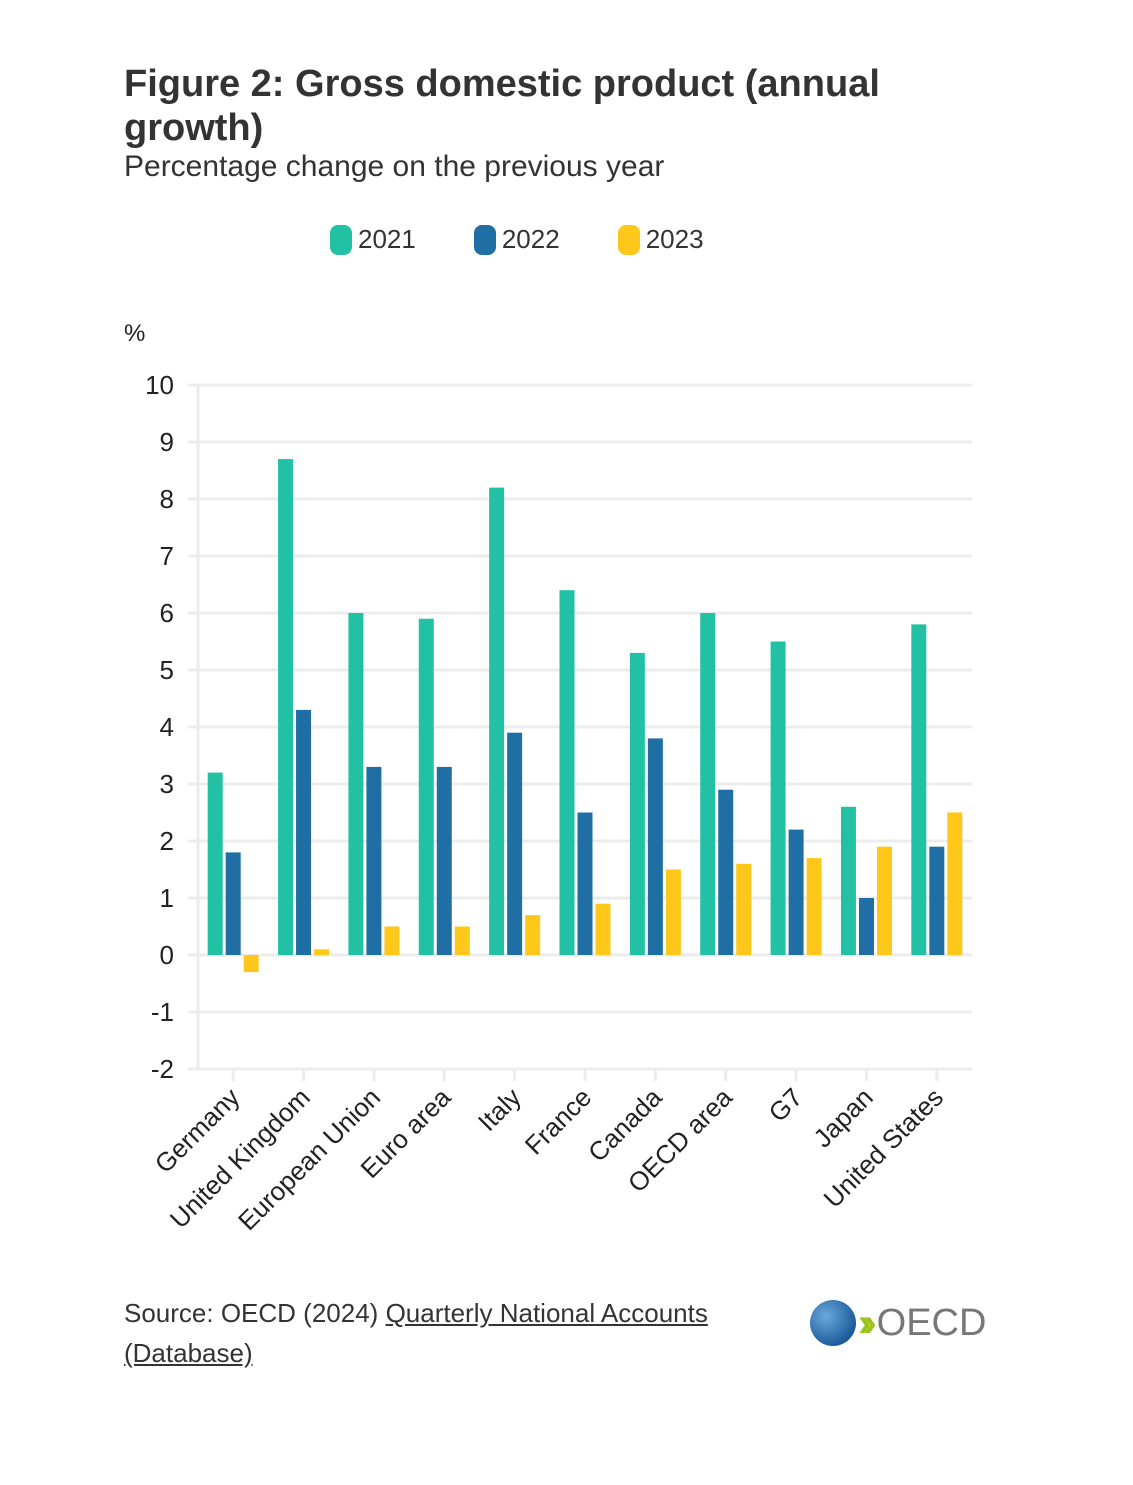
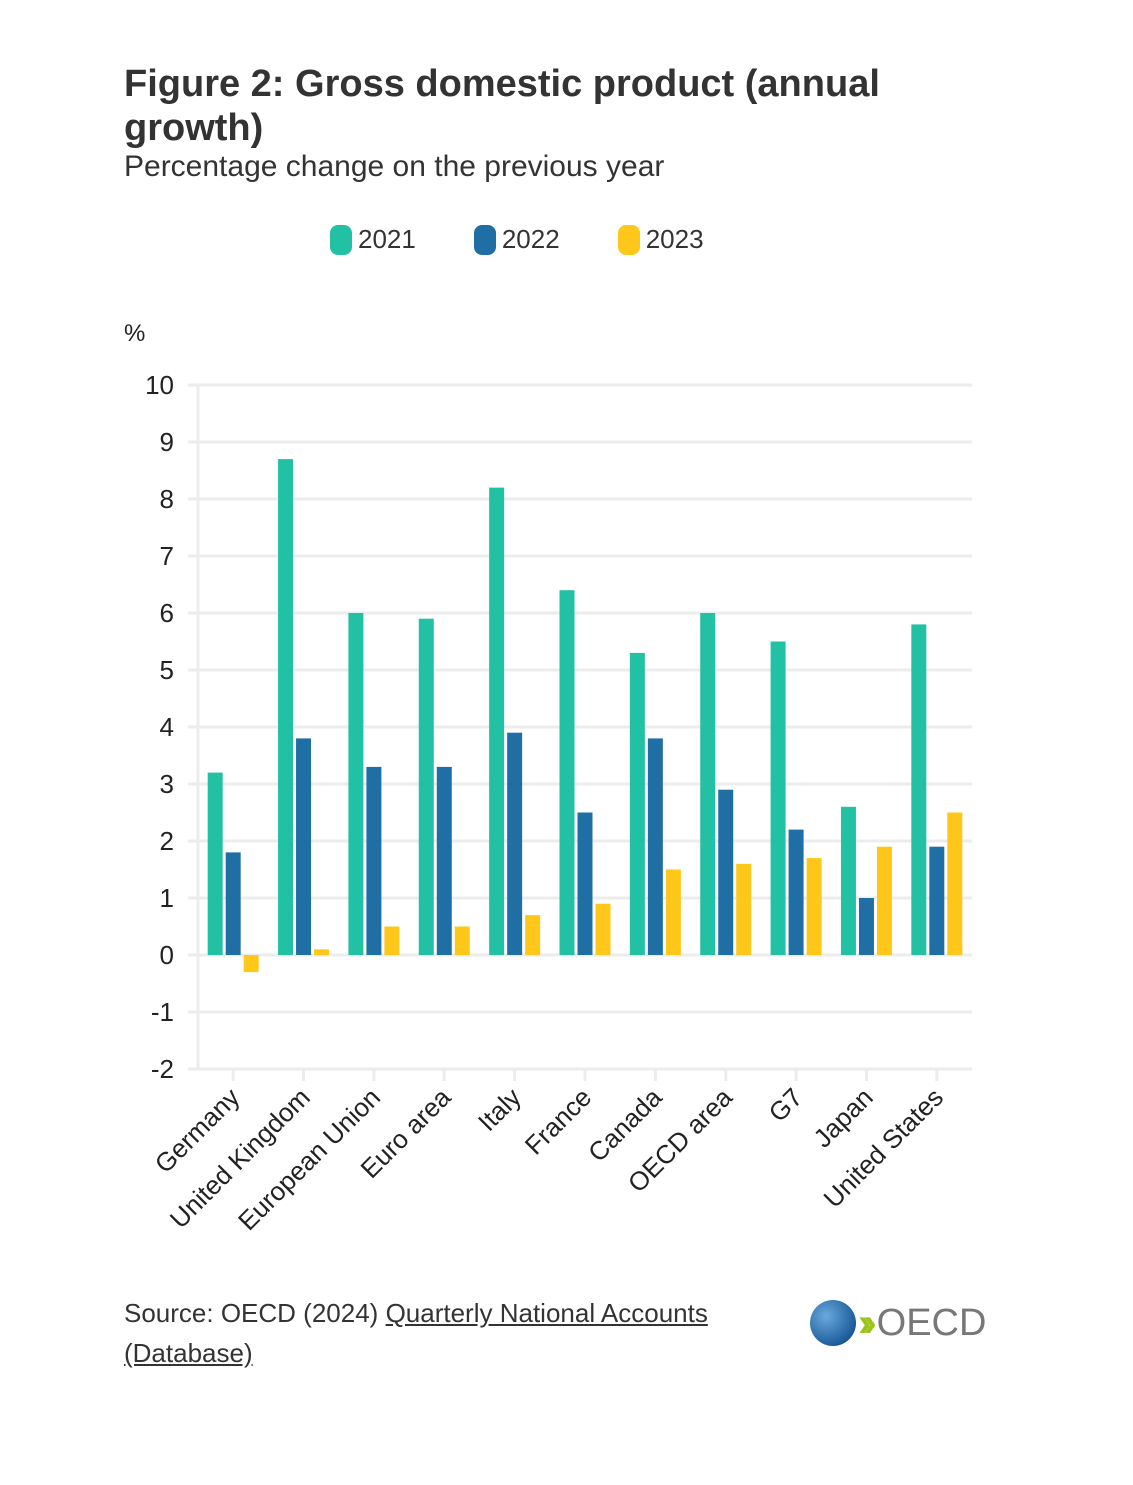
2022/United Kingdom: 4.3 -> 3.8
